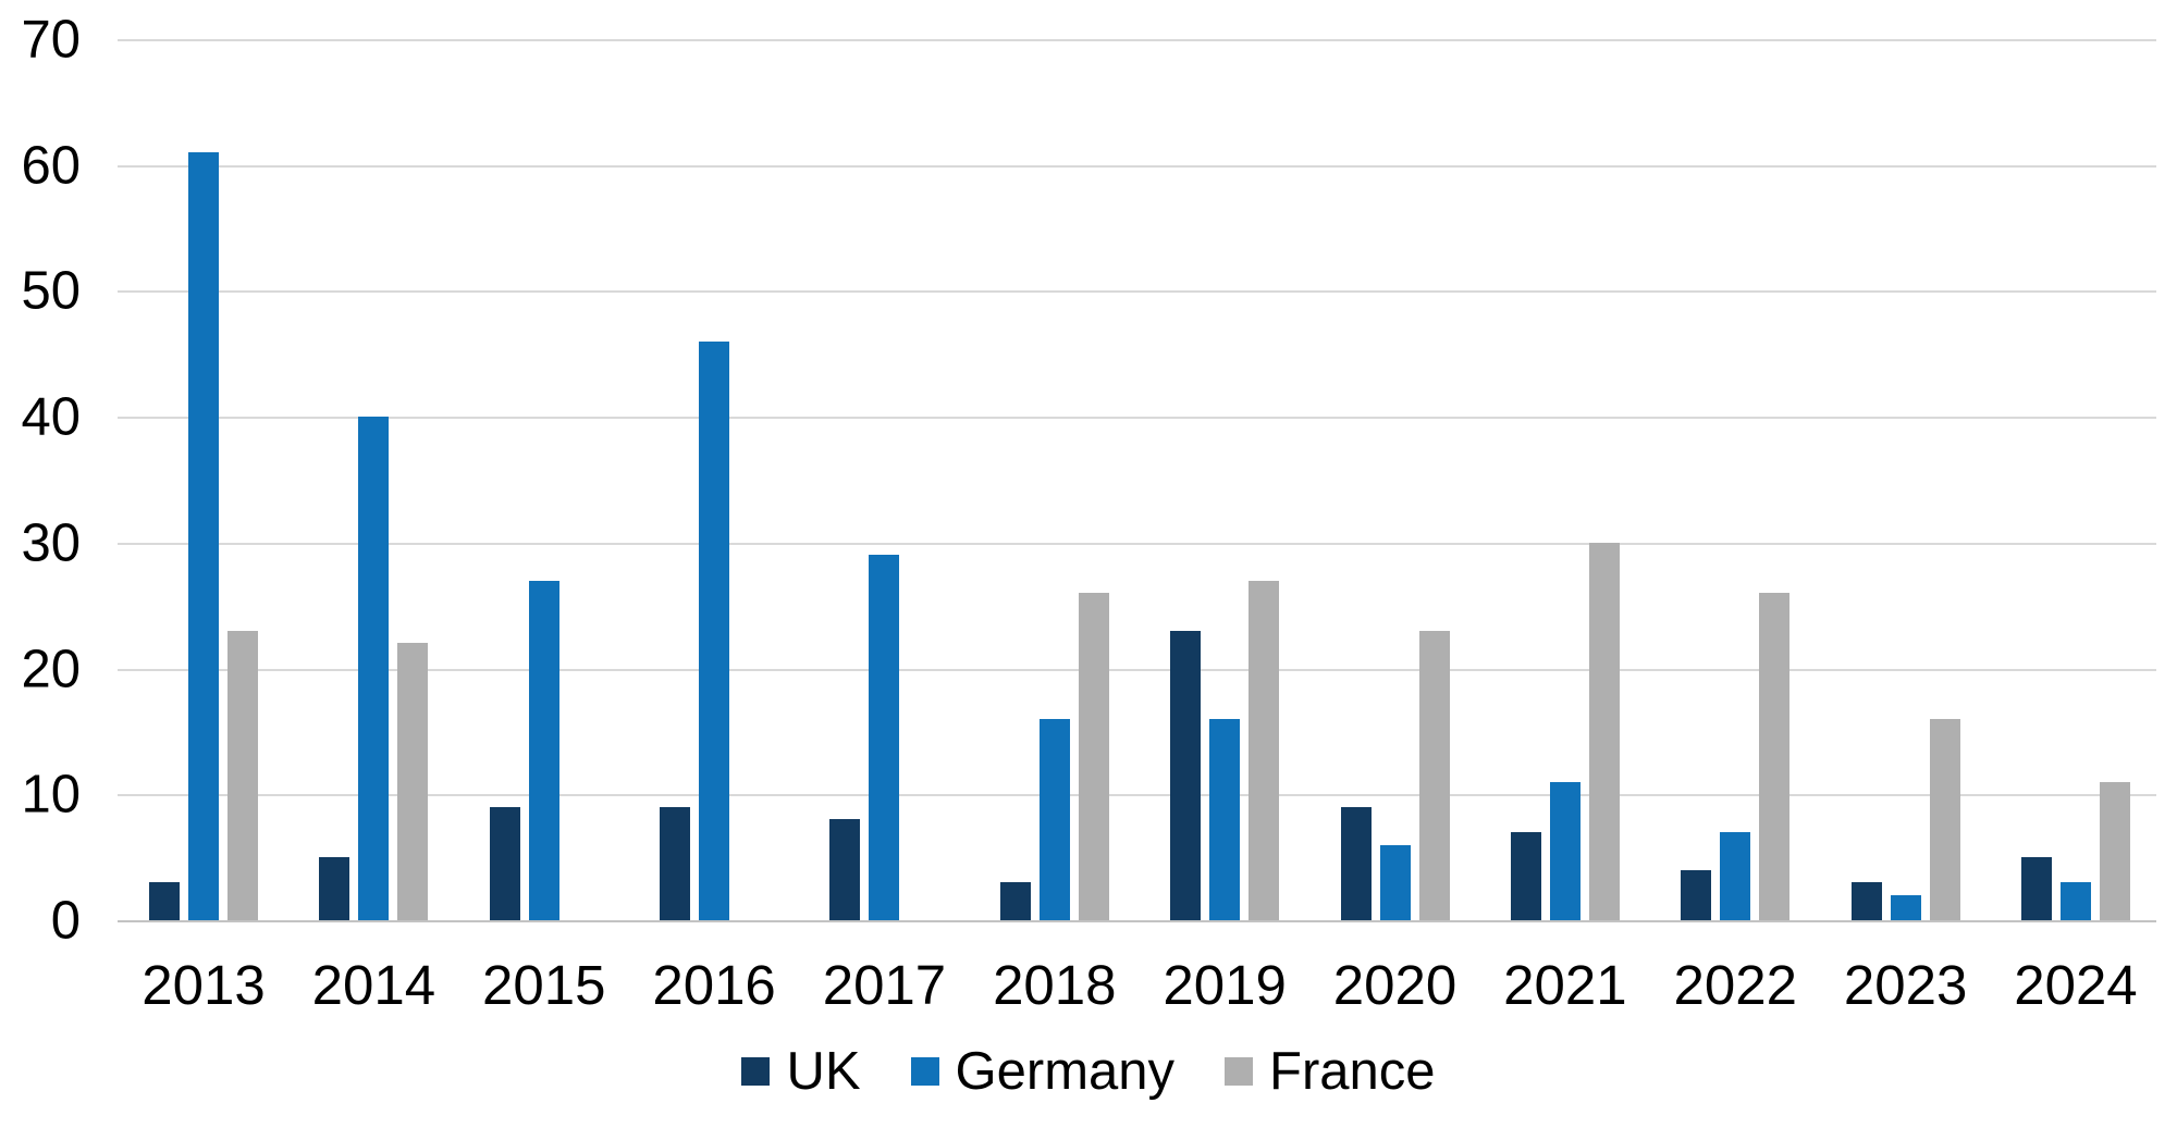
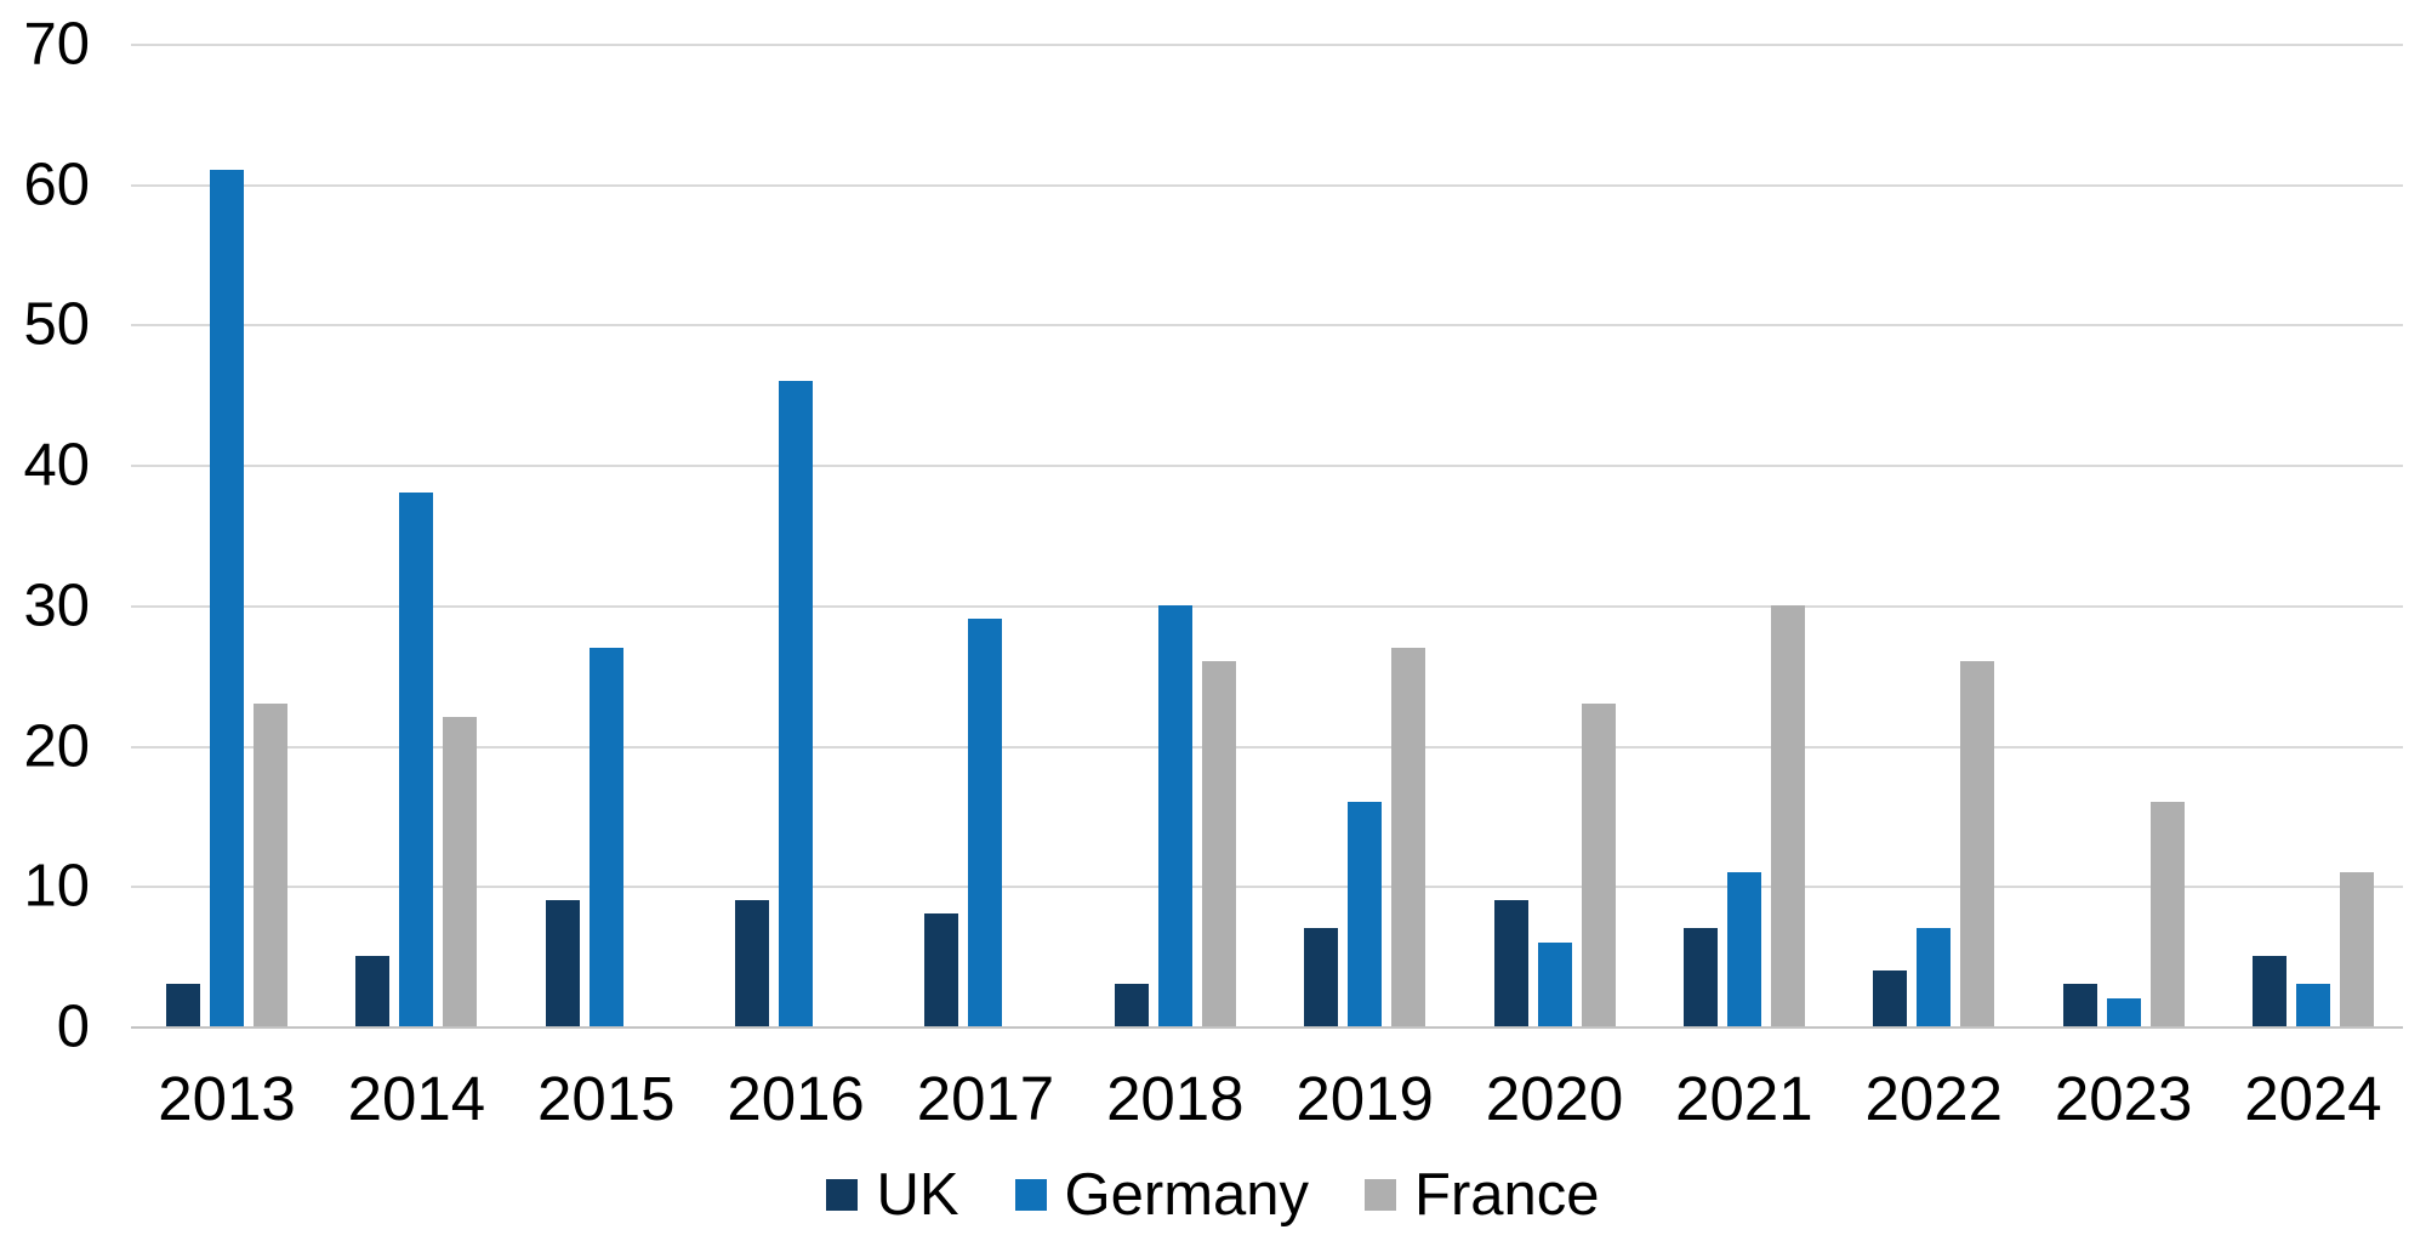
Germany/2014: 40 -> 38
Germany/2018: 16 -> 30
UK/2019: 23 -> 7
